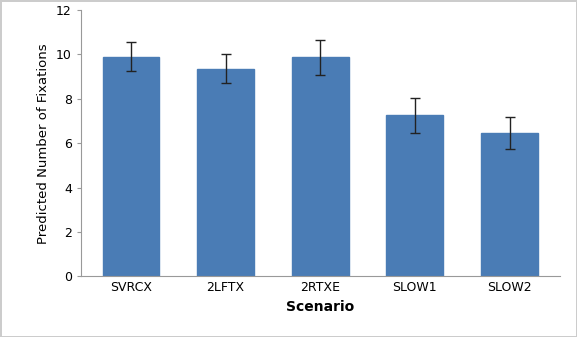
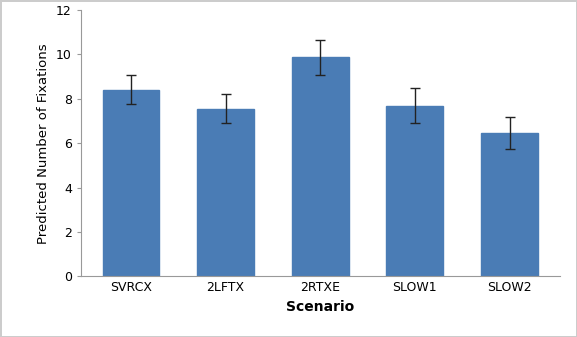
SVRCX: 9.90 -> 8.42
2LFTX: 9.35 -> 7.55
SLOW1: 7.25 -> 7.70
